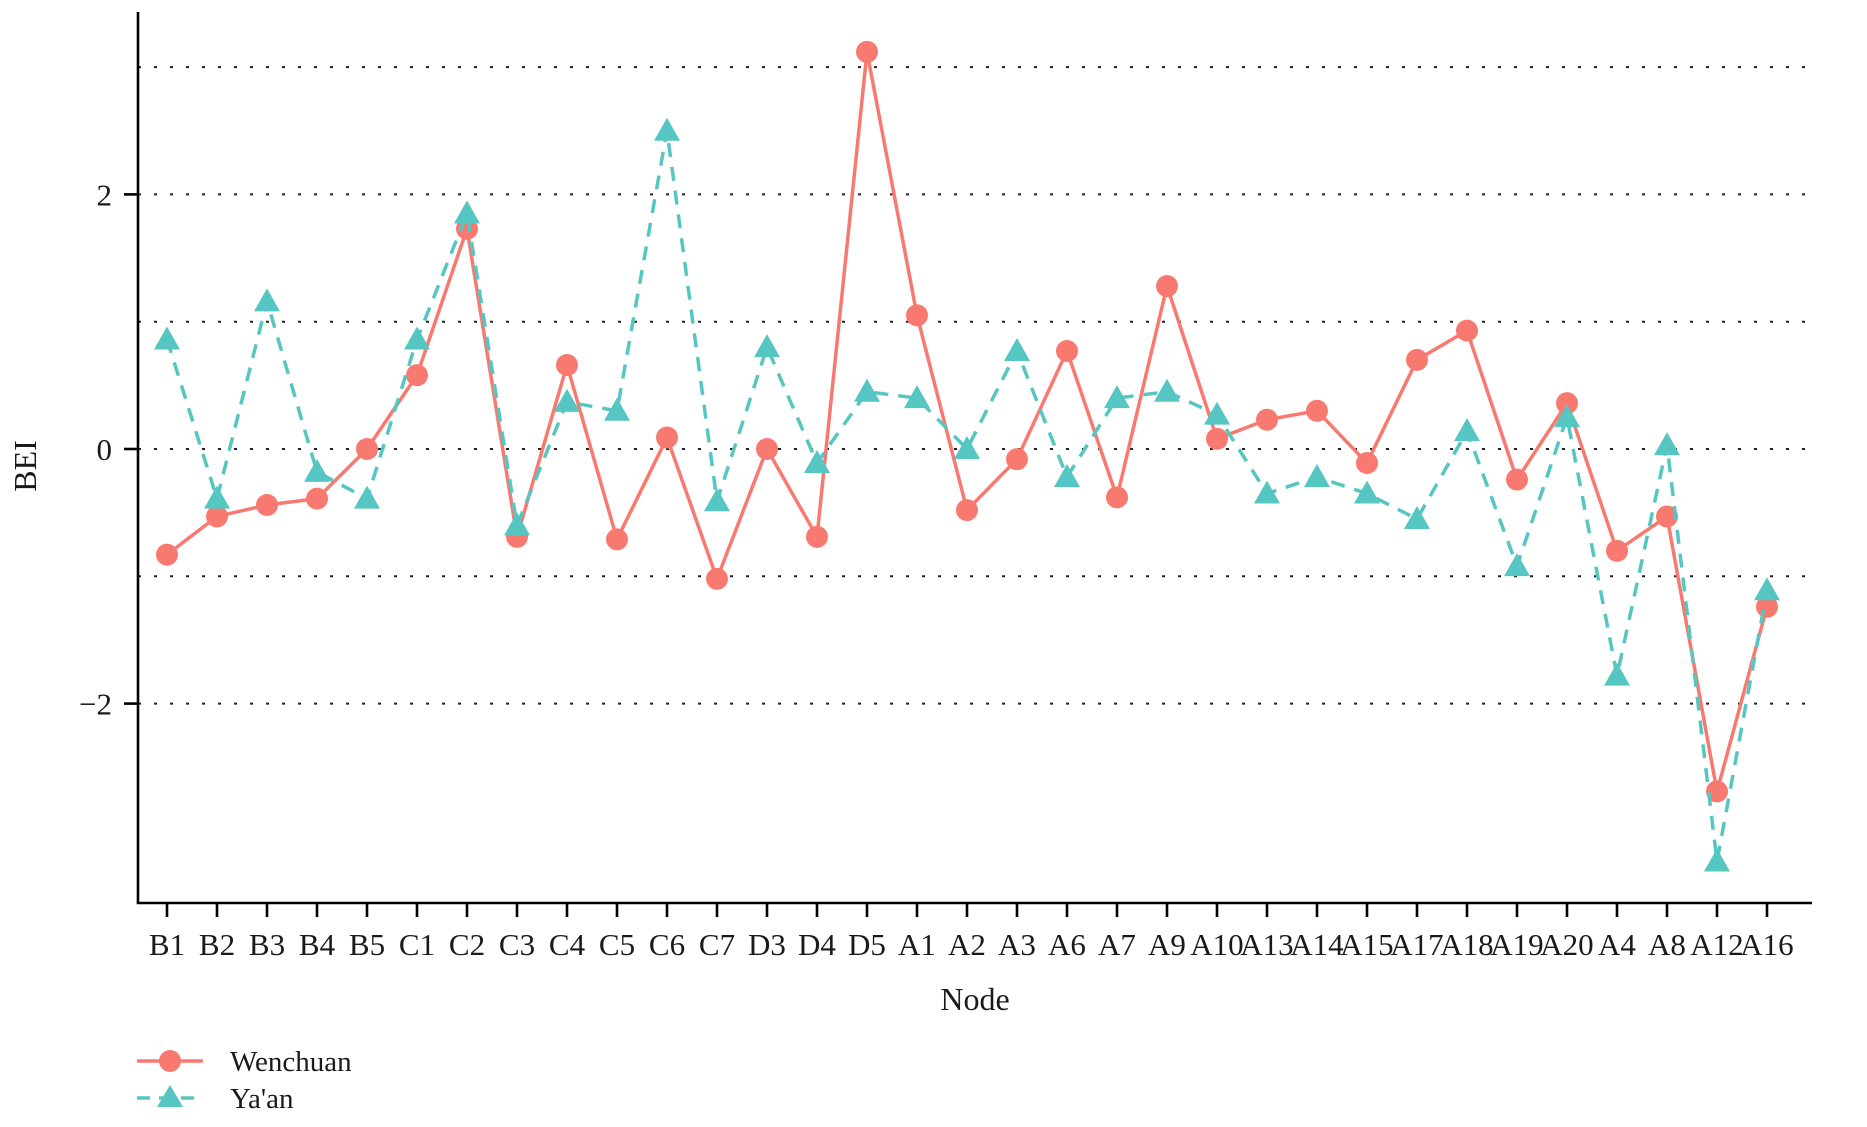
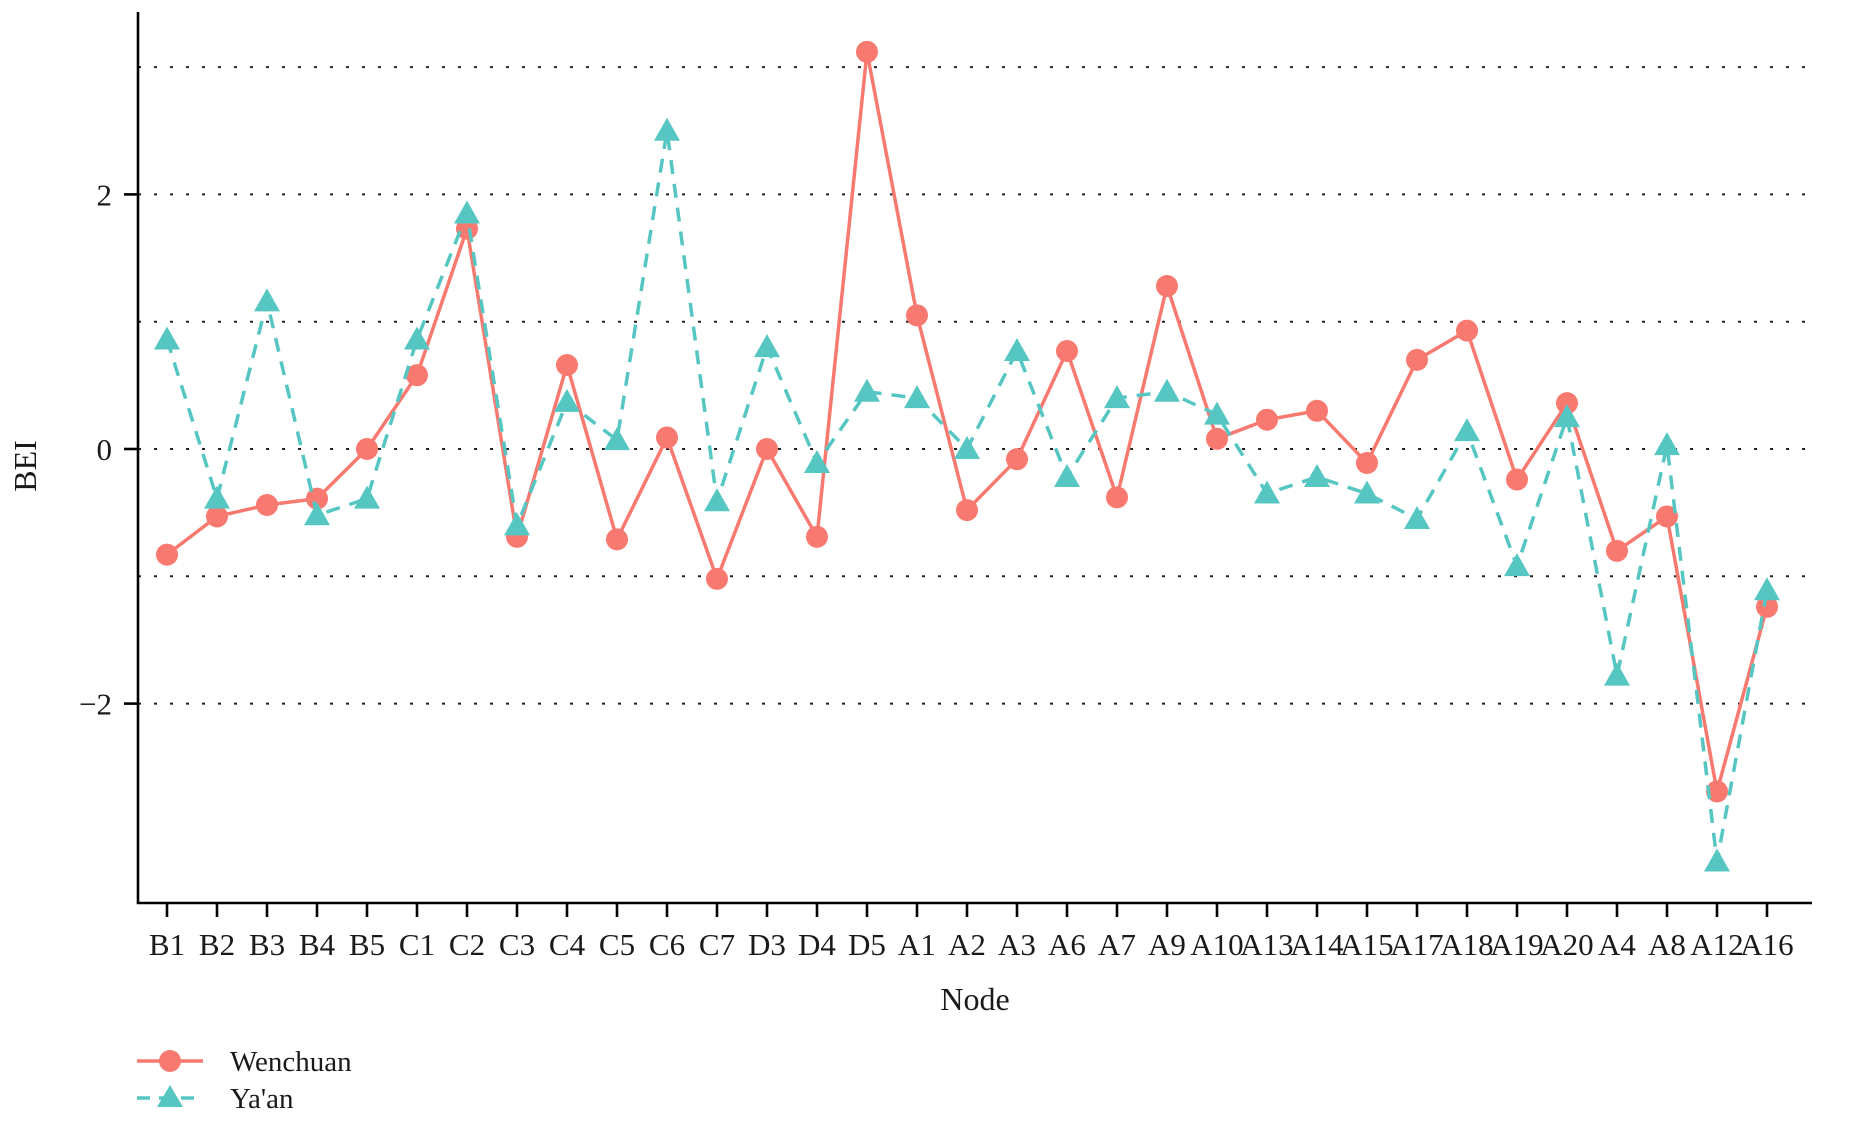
Ya'an/B4: -0.18 -> -0.52
Ya'an/C5: 0.30 -> 0.07
